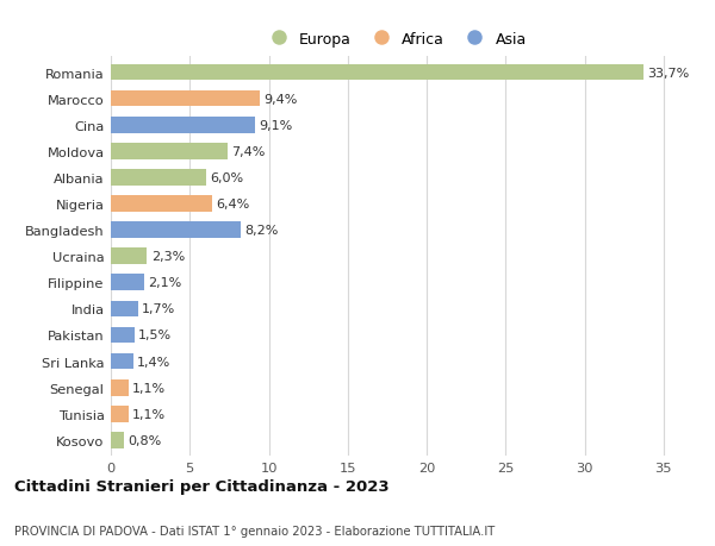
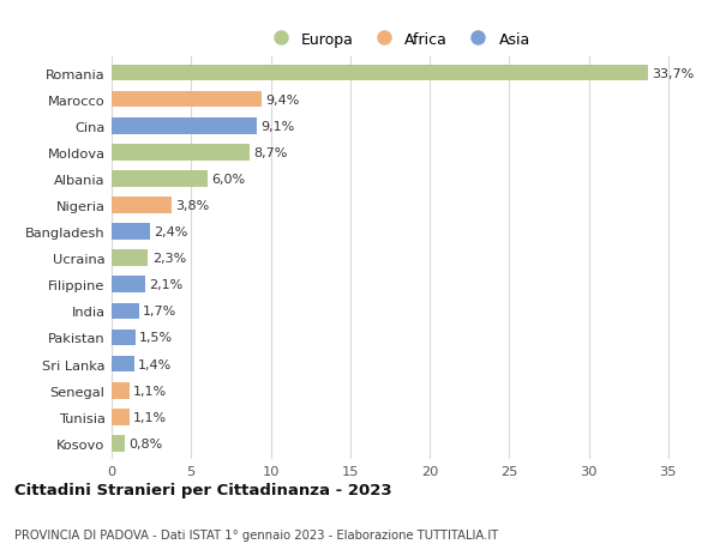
Moldova: 7,4% -> 8,7%
Nigeria: 6,4% -> 3,8%
Bangladesh: 8,2% -> 2,4%
